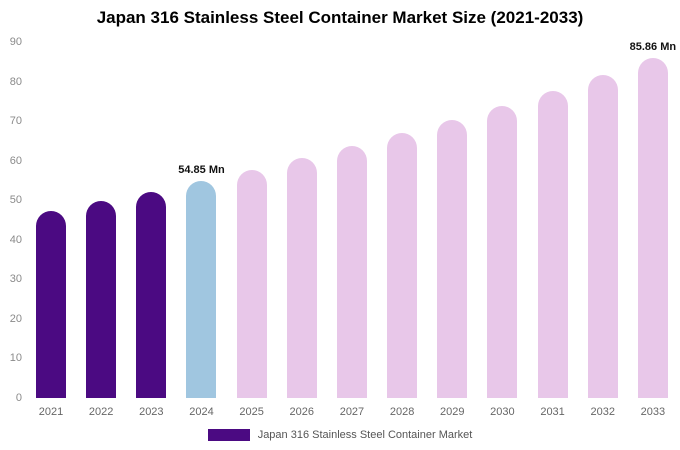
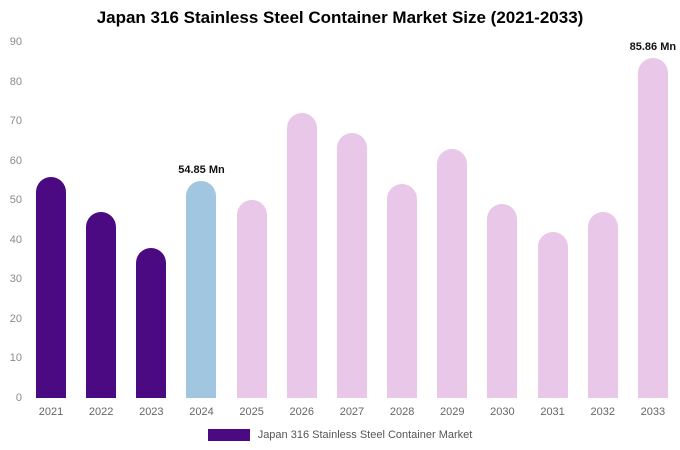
2021: 47 -> 56
2022: 50 -> 47
2023: 52 -> 38
2025: 58 -> 50
2026: 61 -> 72
2027: 64 -> 67
2028: 67 -> 54
2029: 70 -> 63
2030: 74 -> 49
2031: 78 -> 42
2032: 82 -> 47
